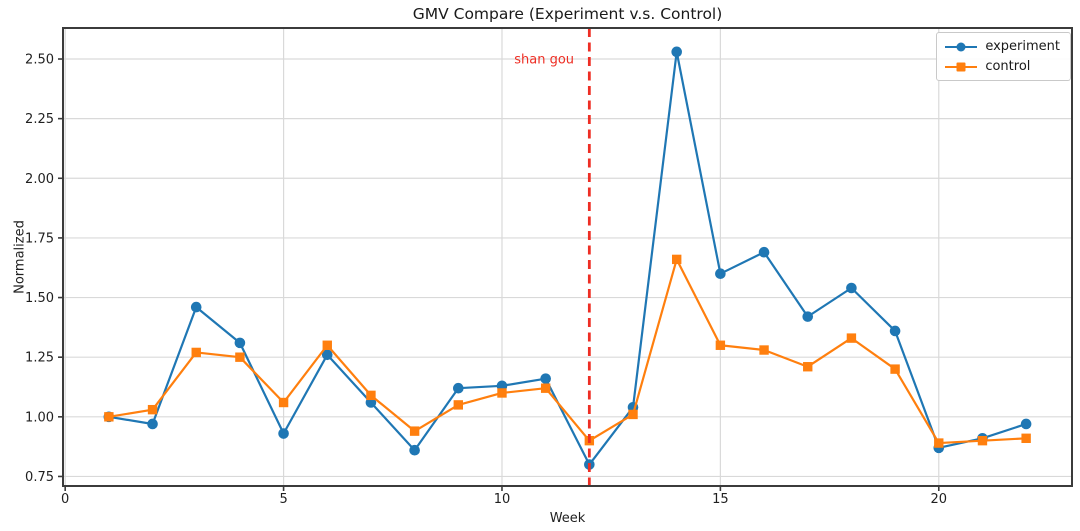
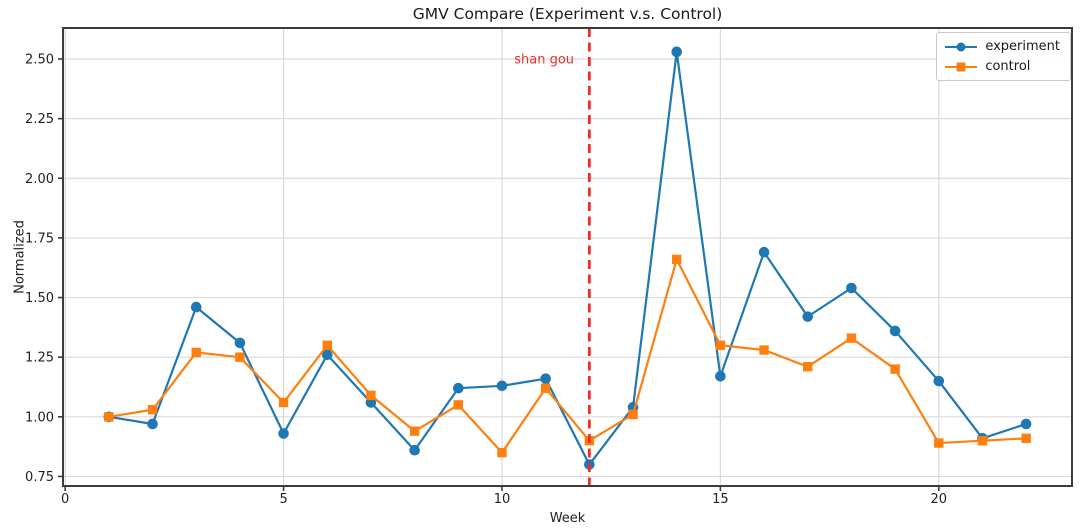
control/10: 1.10 -> 0.85
experiment/15: 1.60 -> 1.17
experiment/20: 0.87 -> 1.15
